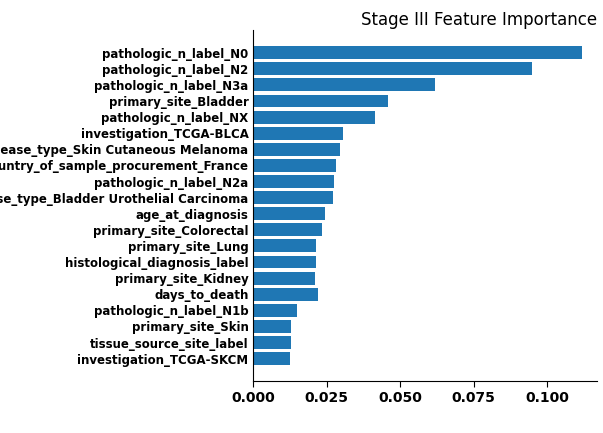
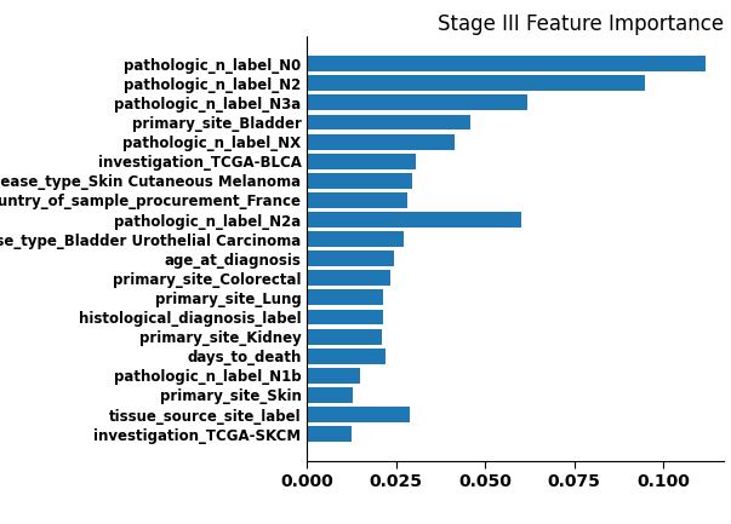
pathologic_n_label_N2a: 0.0275 -> 0.0600
tissue_source_site_label: 0.0128 -> 0.0290
